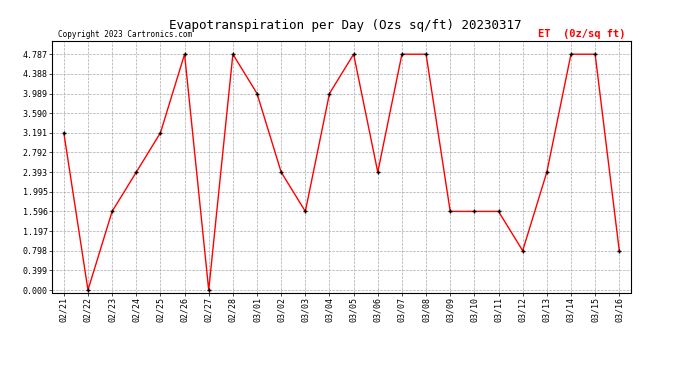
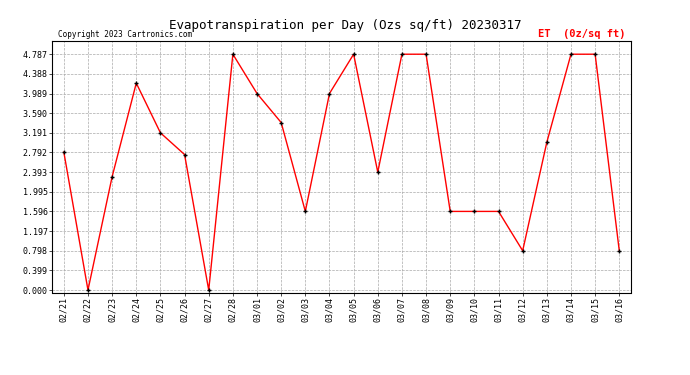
02/21: 3.19 -> 2.80
02/23: 1.60 -> 2.30
02/24: 2.39 -> 4.20
02/26: 4.79 -> 2.75
03/02: 2.39 -> 3.40
03/13: 2.39 -> 3.00
